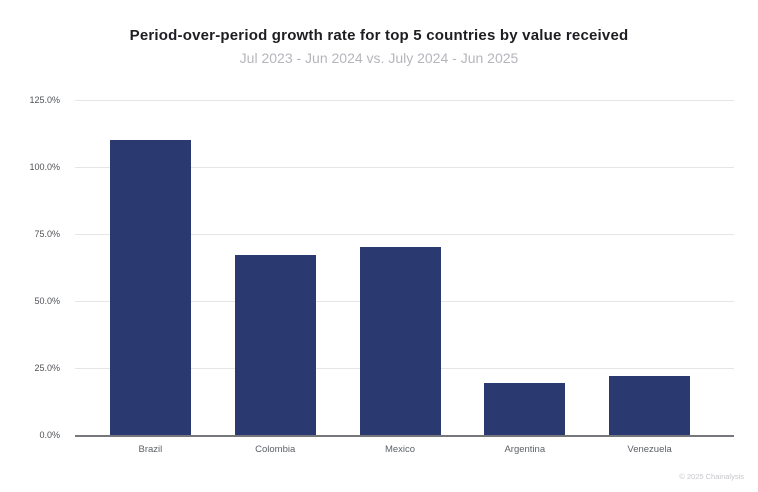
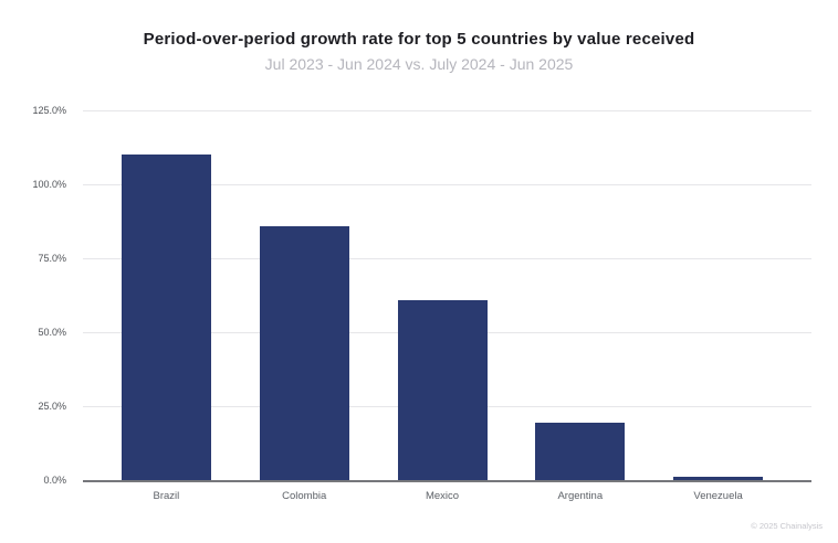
Colombia: 67% -> 86%
Mexico: 70% -> 61%
Venezuela: 22% -> 1%
